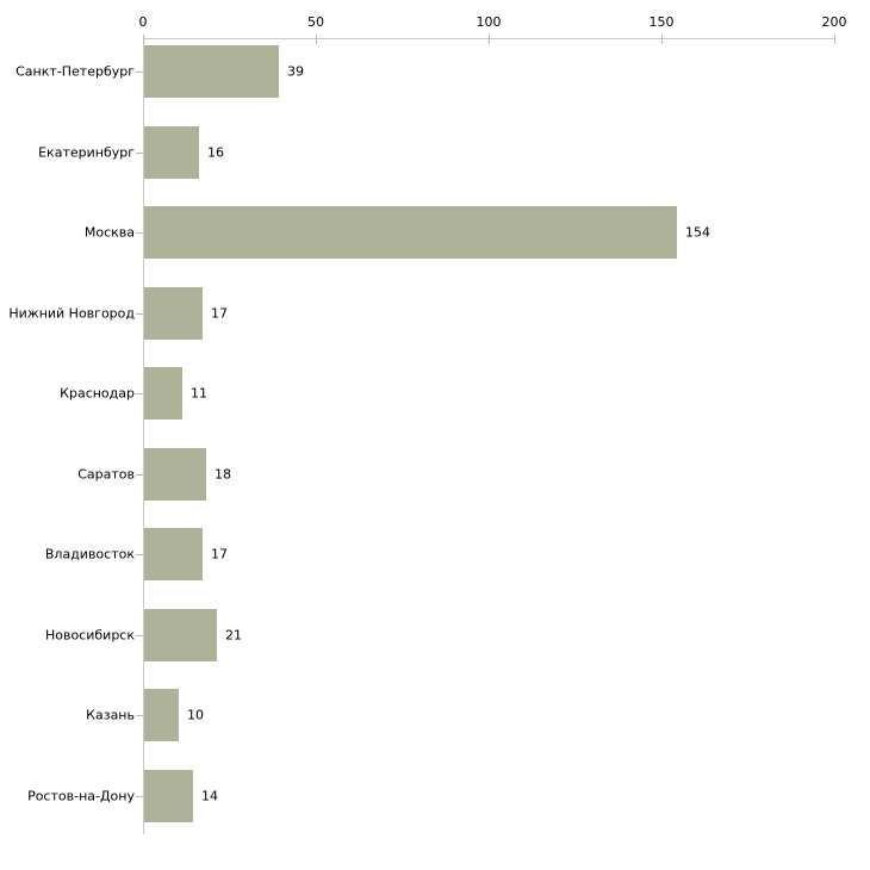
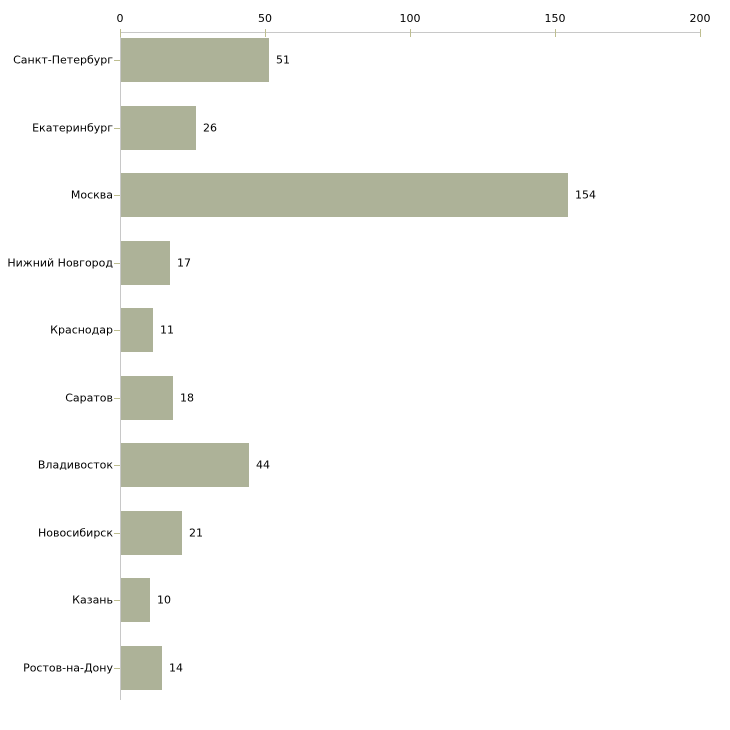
Санкт-Петербург: 39 -> 51
Екатеринбург: 16 -> 26
Владивосток: 17 -> 44
